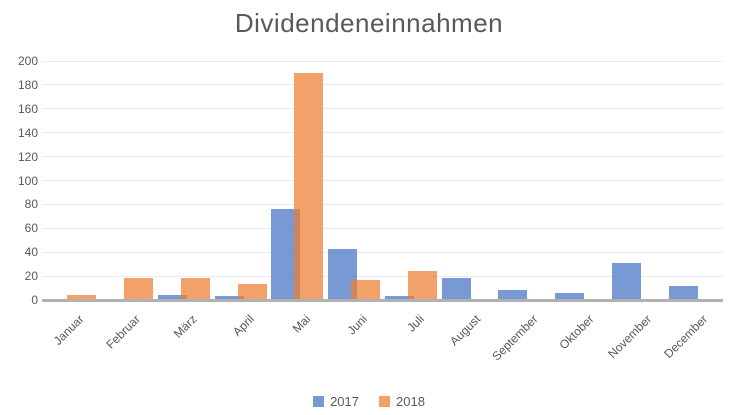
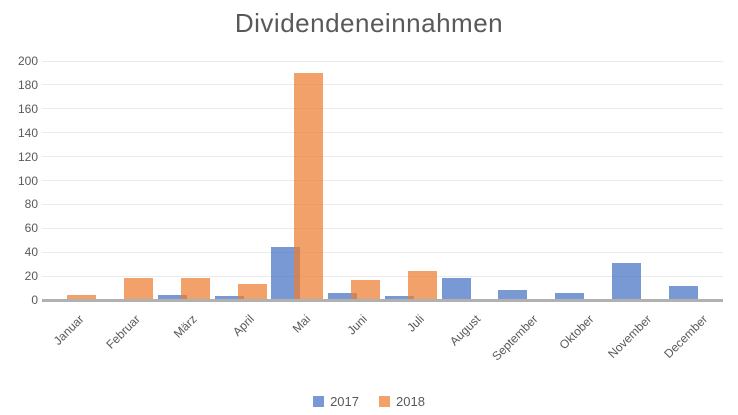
2017/Mai: 76 -> 44
2017/Juni: 43 -> 6
